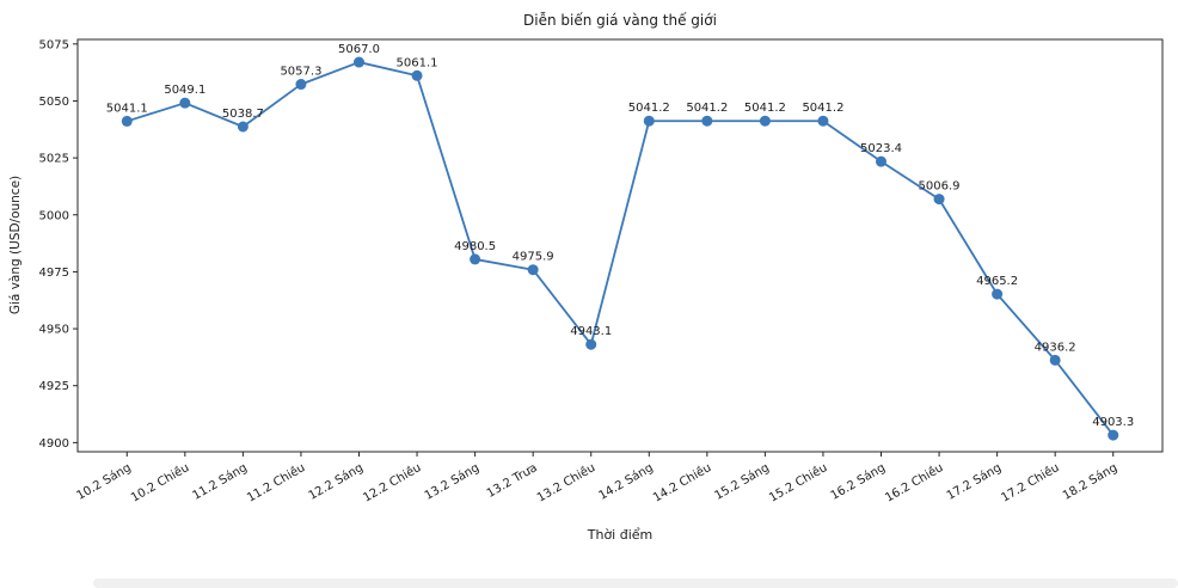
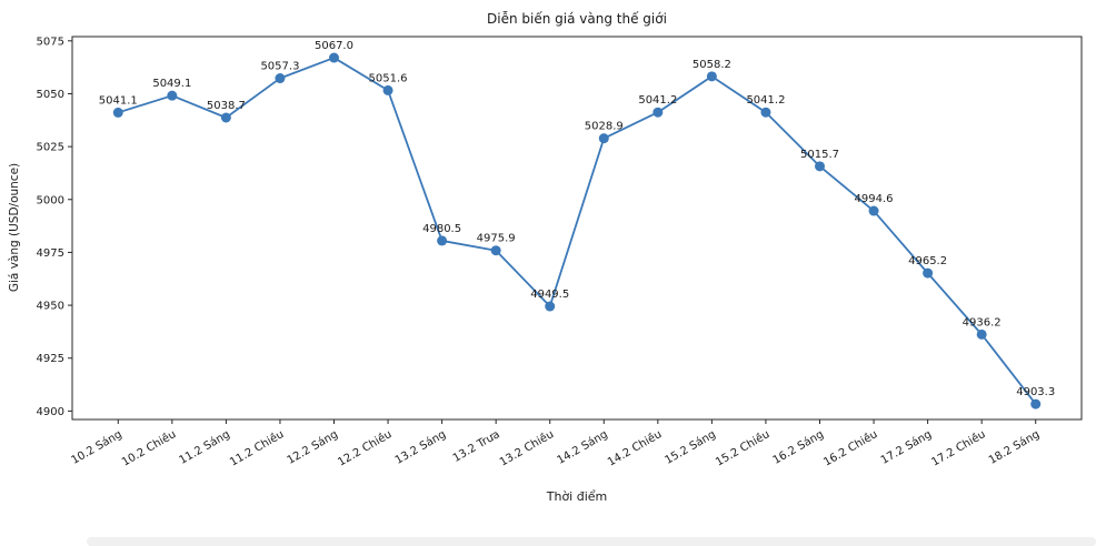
12.2 Chiều: 5061.1 -> 5051.6
13.2 Chiều: 4943.1 -> 4949.5
14.2 Sáng: 5041.2 -> 5028.9
15.2 Sáng: 5041.2 -> 5058.2
16.2 Sáng: 5023.4 -> 5015.7
16.2 Chiều: 5006.9 -> 4994.6
